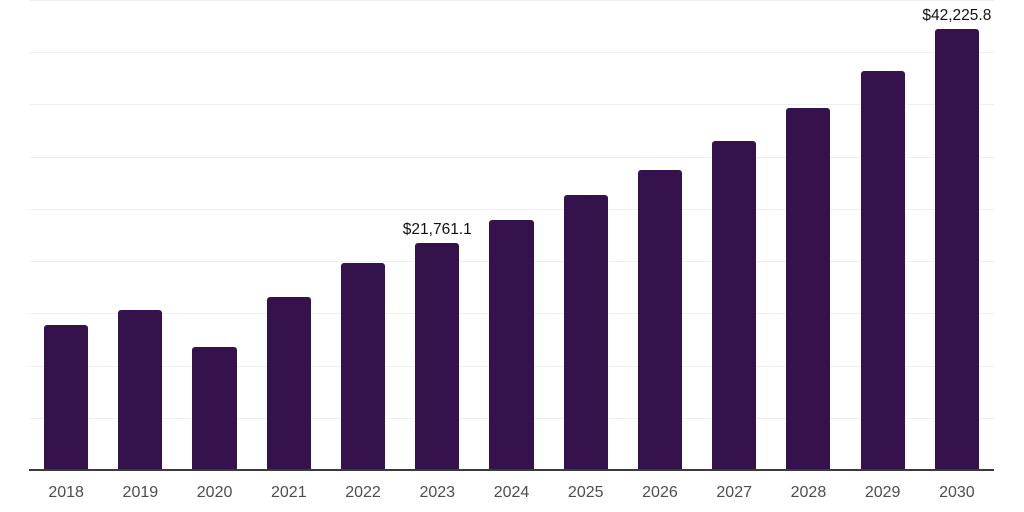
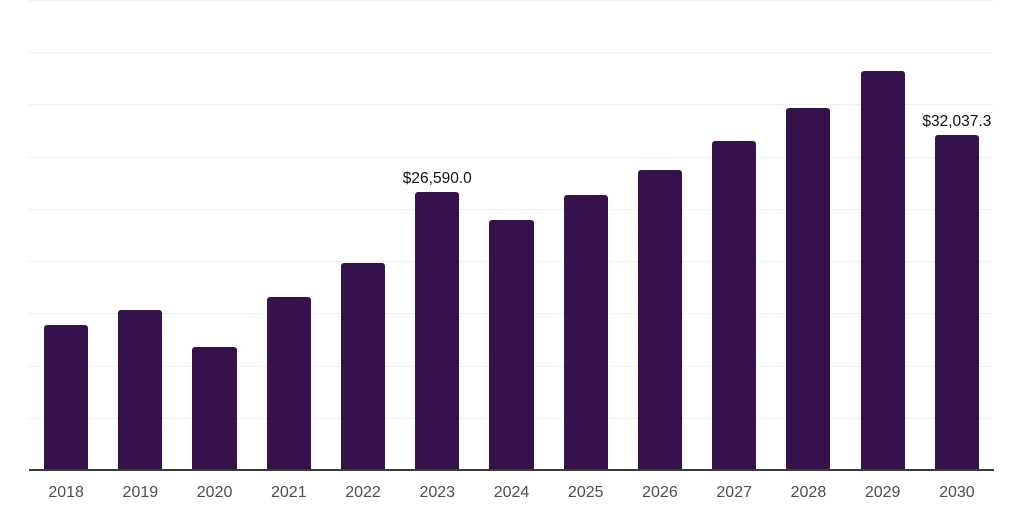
2023: $21,761.1 -> $26,590.0
2030: $42,225.8 -> $32,037.3
